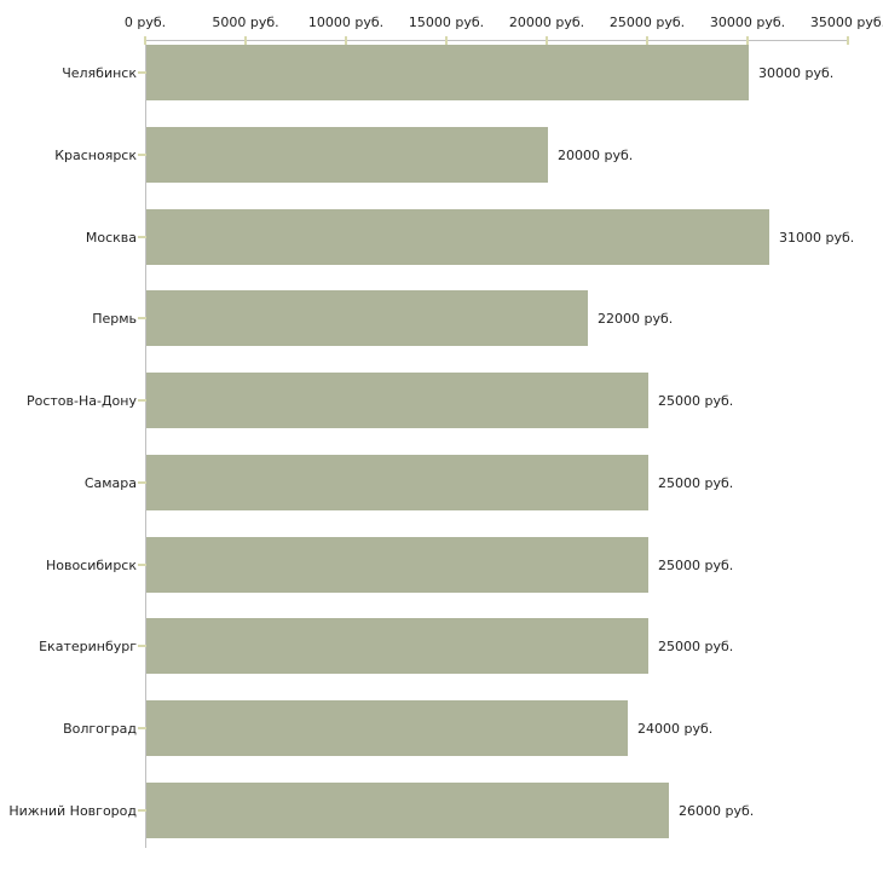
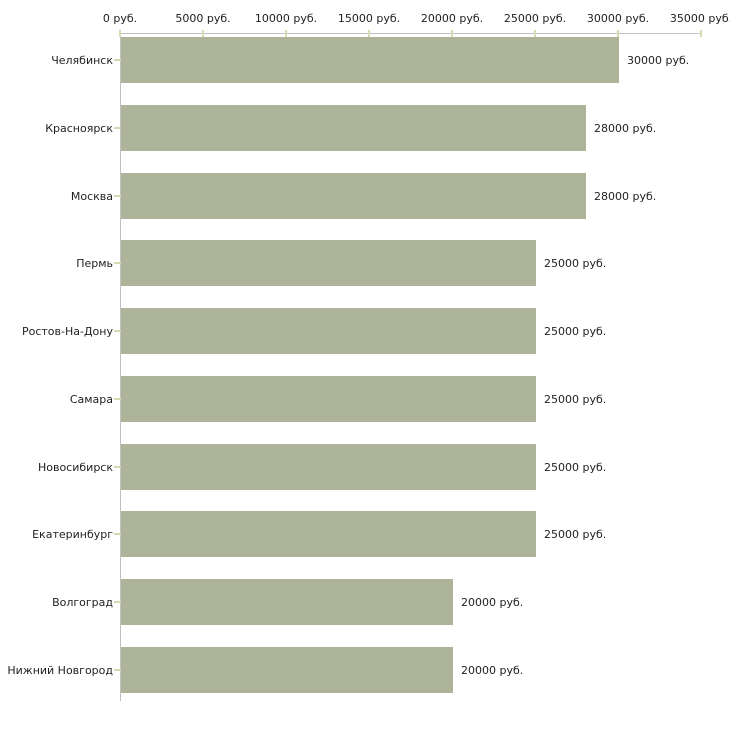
Красноярск: 20000 -> 28000
Москва: 31000 -> 28000
Пермь: 22000 -> 25000
Волгоград: 24000 -> 20000
Нижний Новгород: 26000 -> 20000
